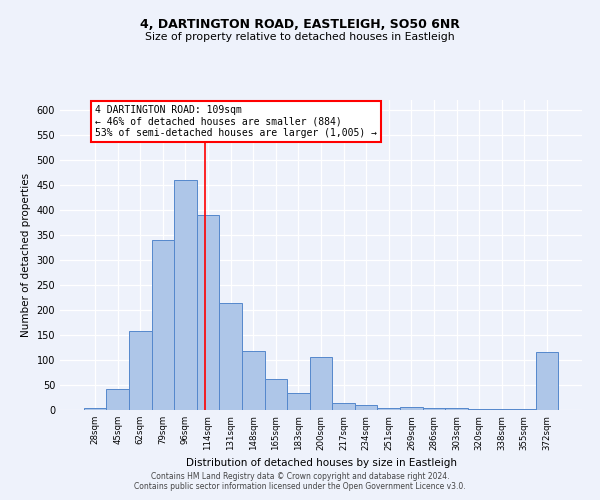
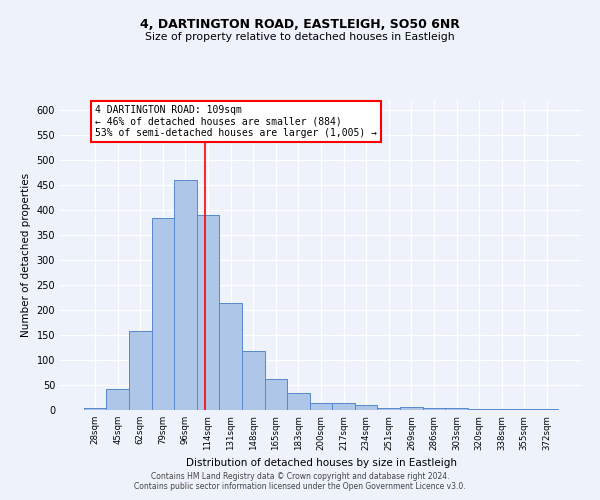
79sqm: 340 -> 385
200sqm: 106 -> 15
372sqm: 116 -> 2
